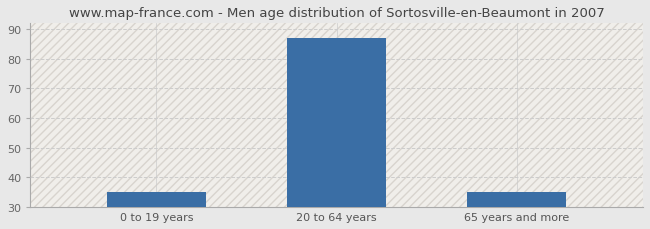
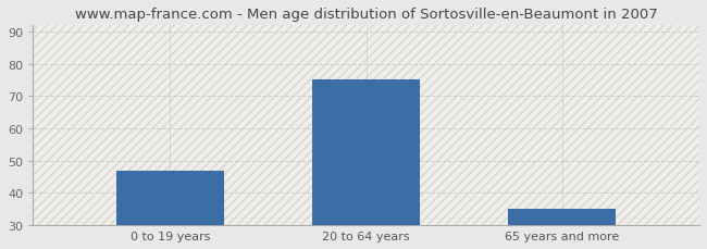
0 to 19 years: 35 -> 47
20 to 64 years: 87 -> 75
